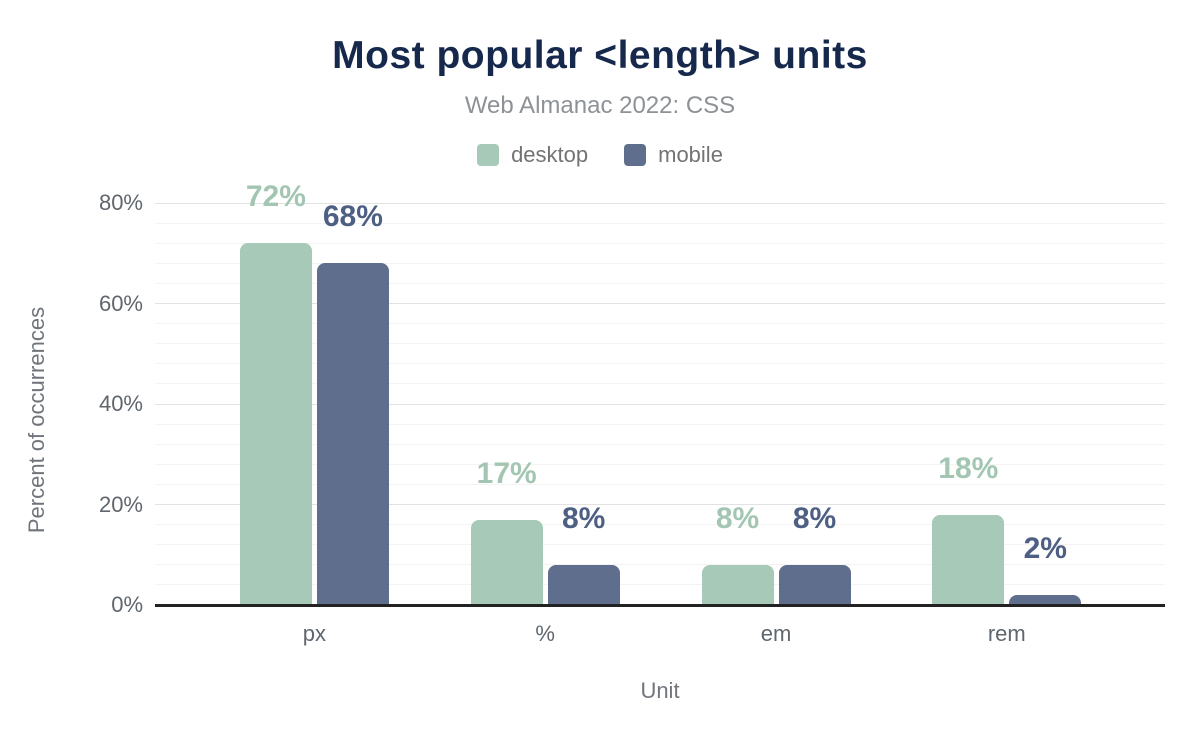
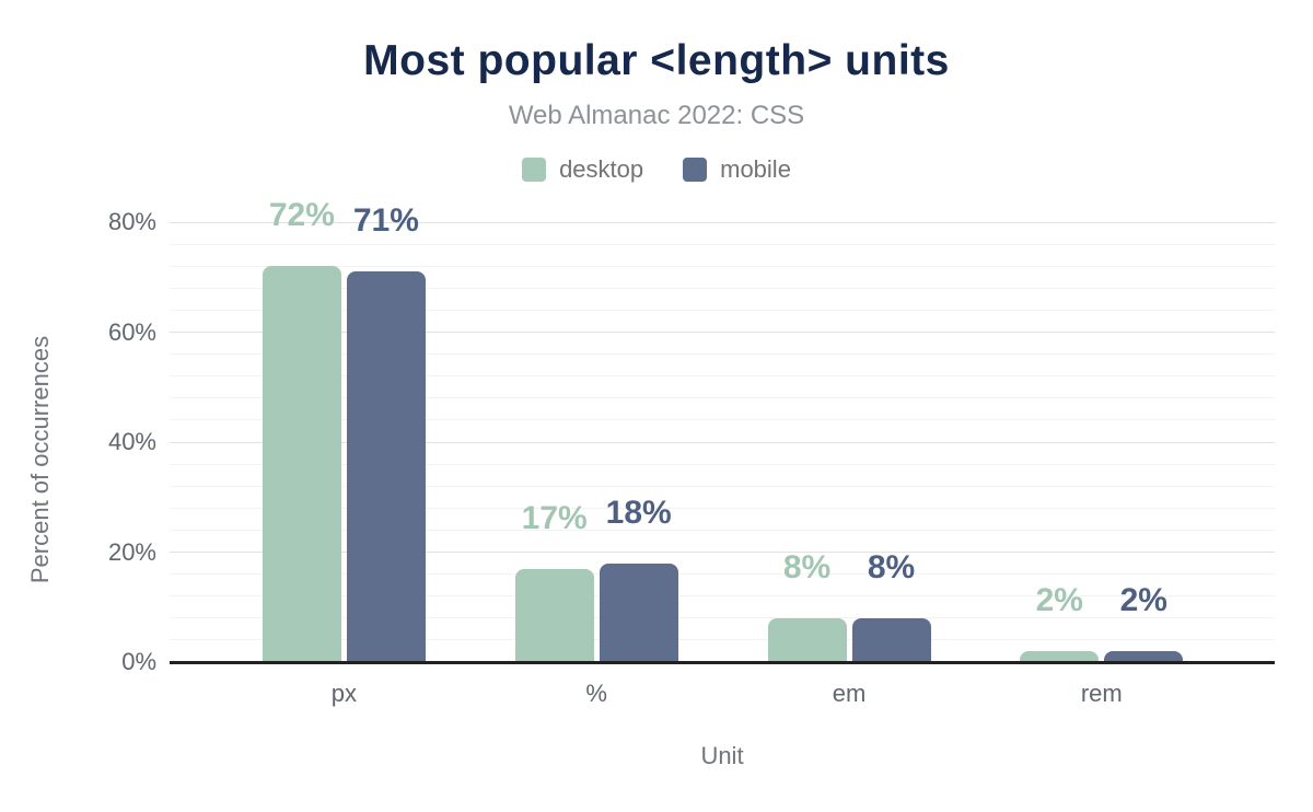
mobile/px: 68% -> 71%
mobile/%: 8% -> 18%
desktop/rem: 18% -> 2%
